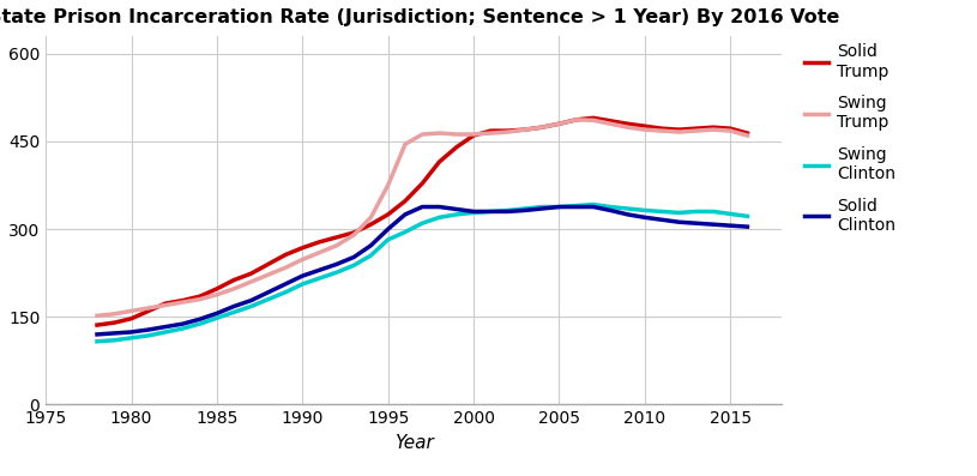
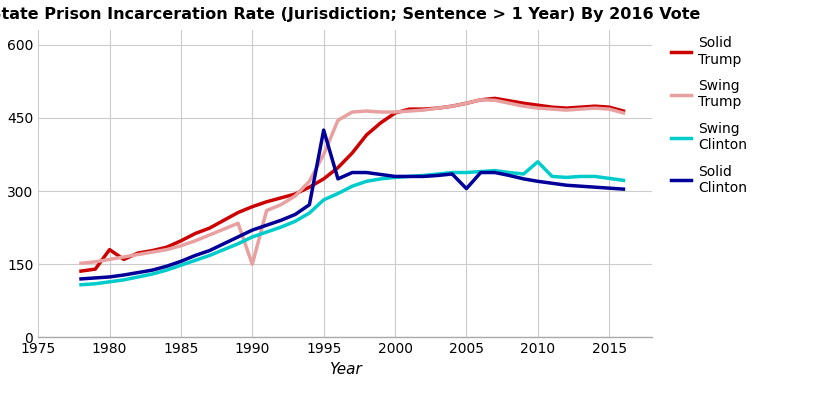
Solid Trump/1980: 147 -> 180
Swing Trump/1990: 248 -> 150
Solid Clinton/1995: 300 -> 425
Solid Clinton/2005: 338 -> 305
Swing Clinton/2010: 332 -> 360
